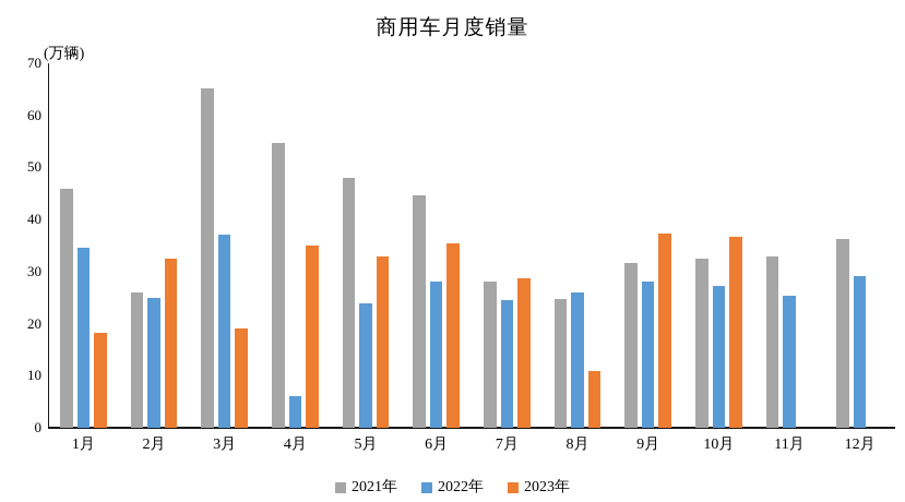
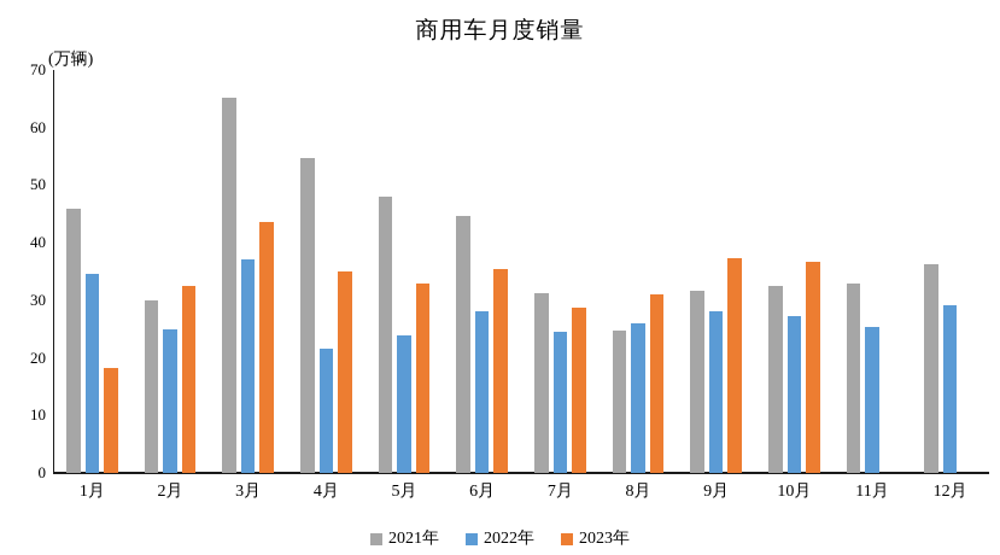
2021年/2月: 26 -> 30
2023年/3月: 19 -> 44
2022年/4月: 6 -> 22
2021年/7月: 28 -> 31
2023年/8月: 11 -> 31
